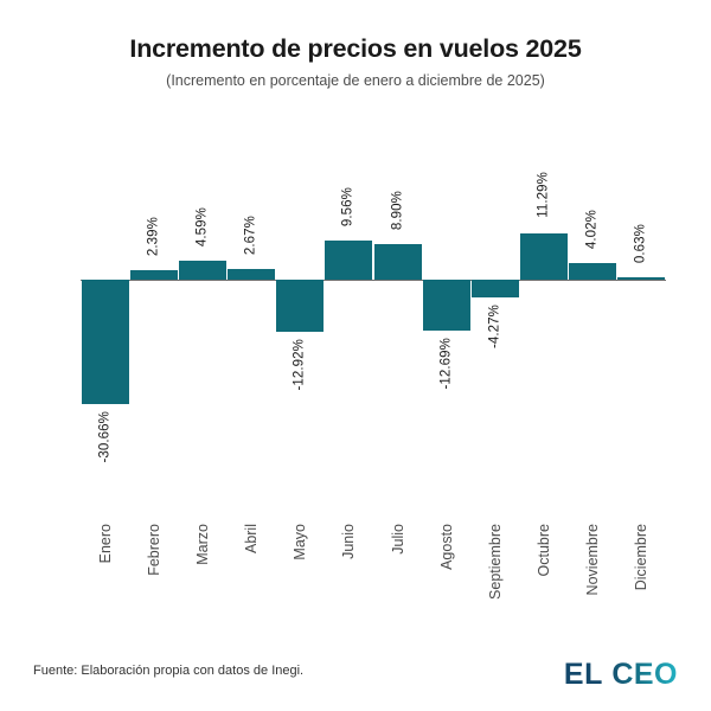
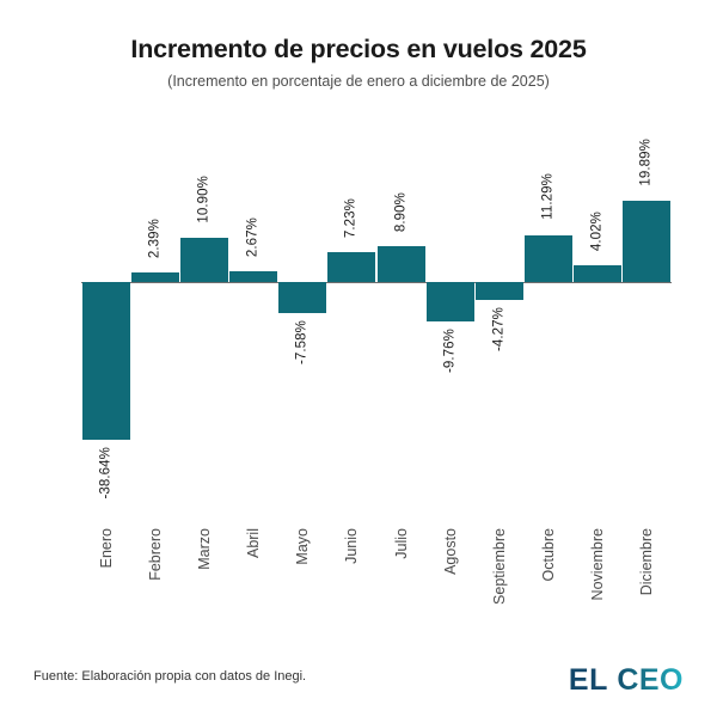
Enero: -30.66% -> -38.64%
Marzo: 4.59% -> 10.90%
Mayo: -12.92% -> -7.58%
Junio: 9.56% -> 7.23%
Agosto: -12.69% -> -9.76%
Diciembre: 0.63% -> 19.89%
